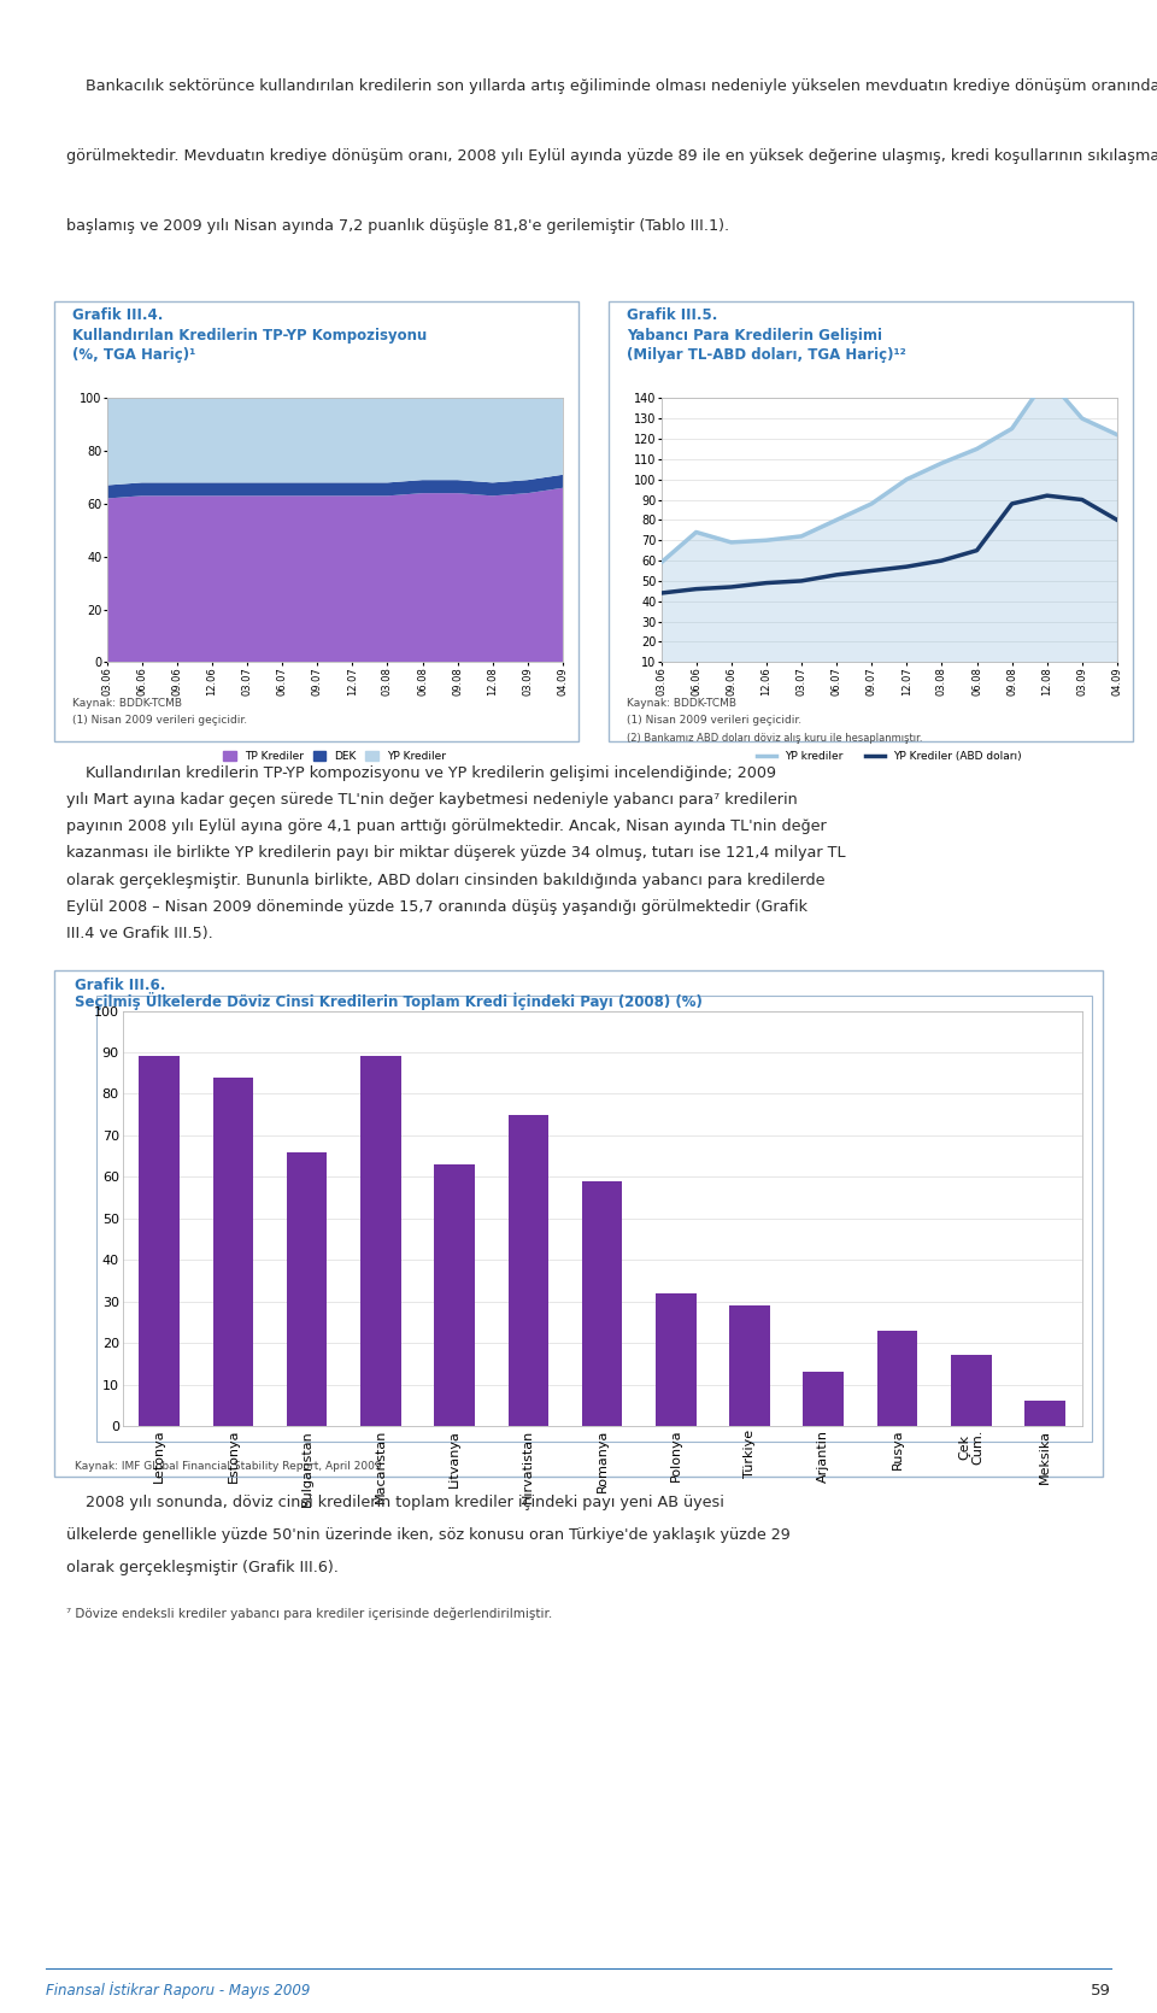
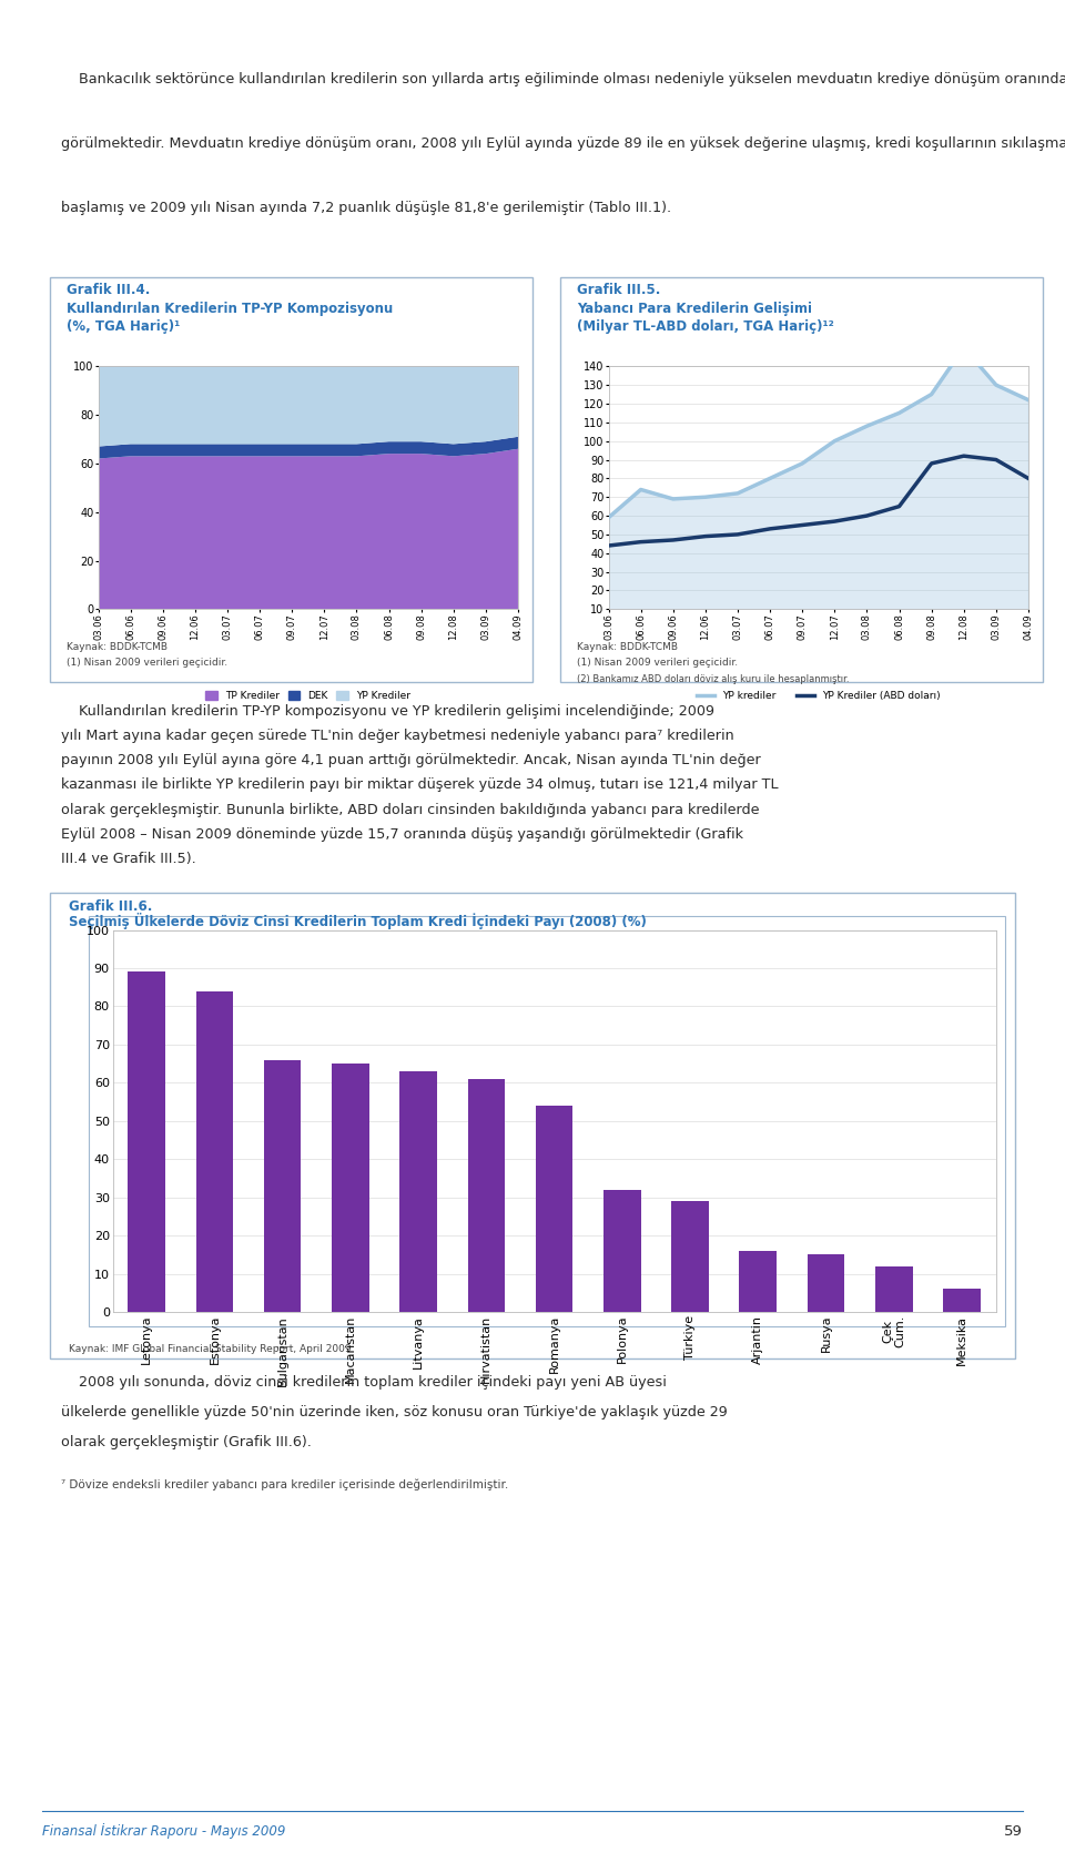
Macaristan: 89 -> 65
Hırvatistan: 75 -> 61
Romanya: 59 -> 54
Arjantin: 13 -> 16
Rusya: 23 -> 15
Çek Cum.: 17 -> 12
